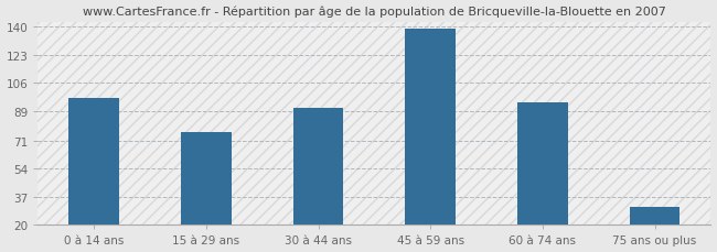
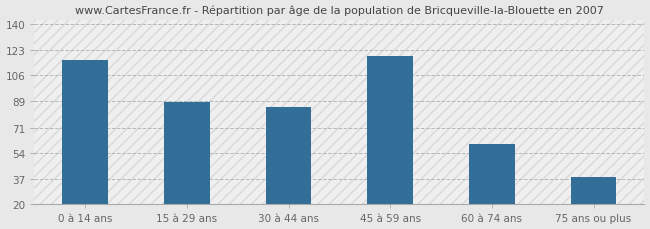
0 à 14 ans: 97 -> 116
15 à 29 ans: 76 -> 88
30 à 44 ans: 91 -> 85
45 à 59 ans: 139 -> 119
60 à 74 ans: 94 -> 60
75 ans ou plus: 31 -> 38
